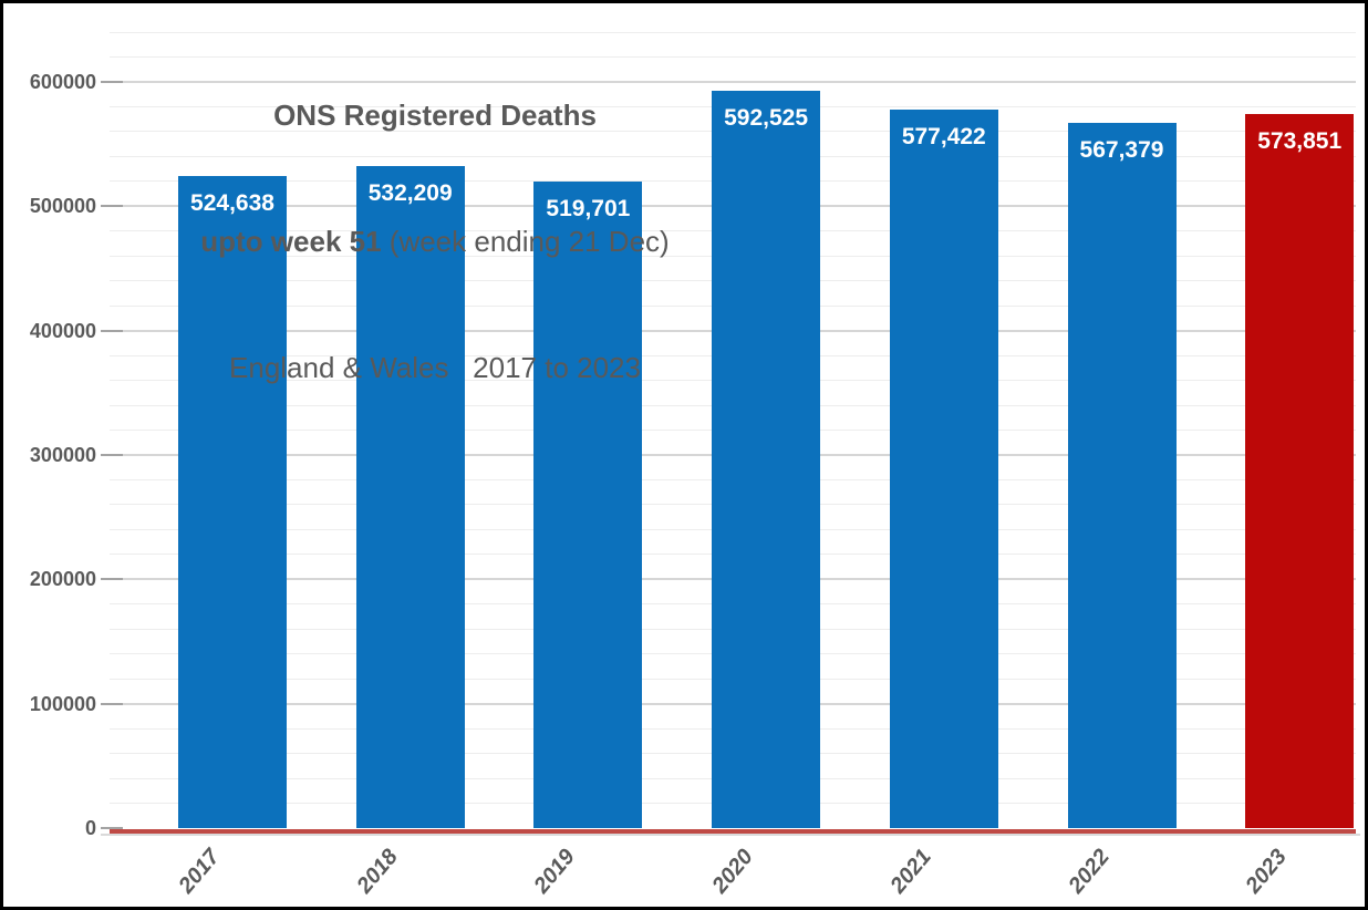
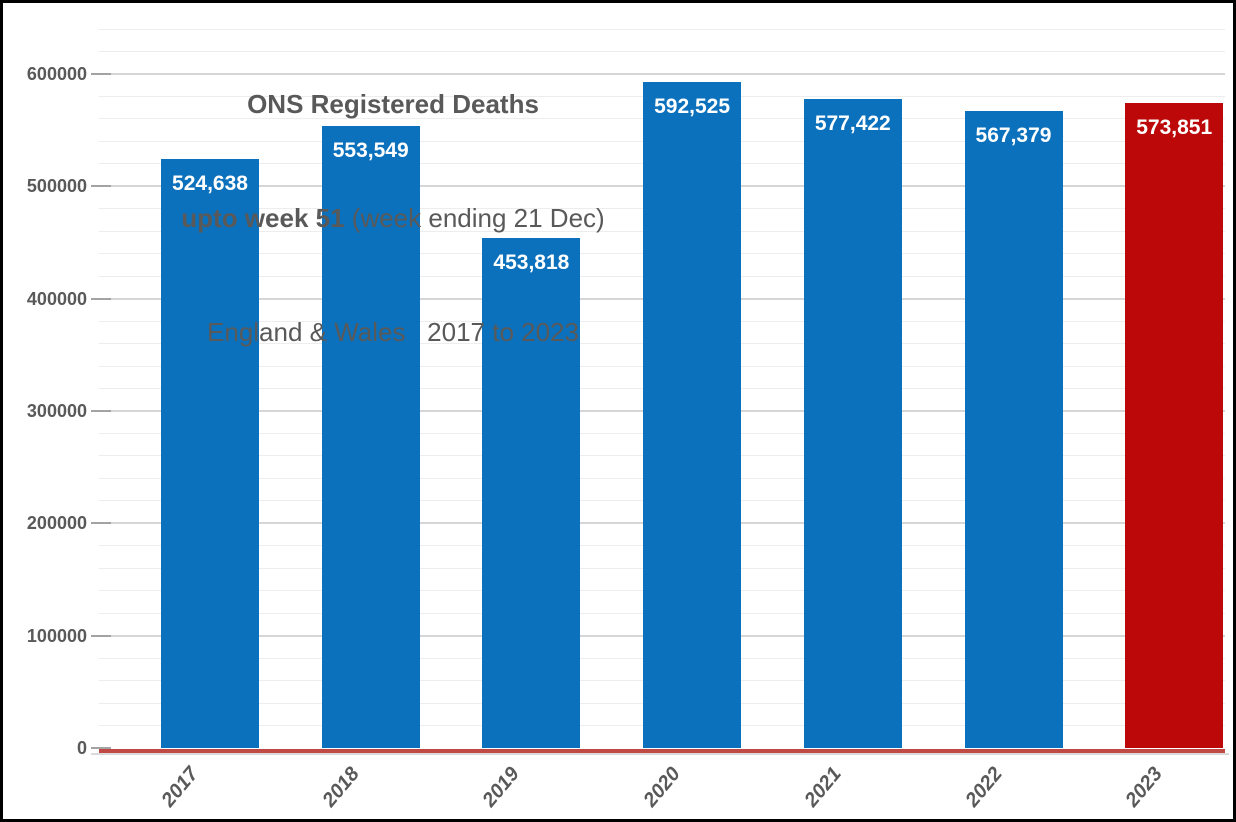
2018: 532,209 -> 553,549
2019: 519,701 -> 453,818
